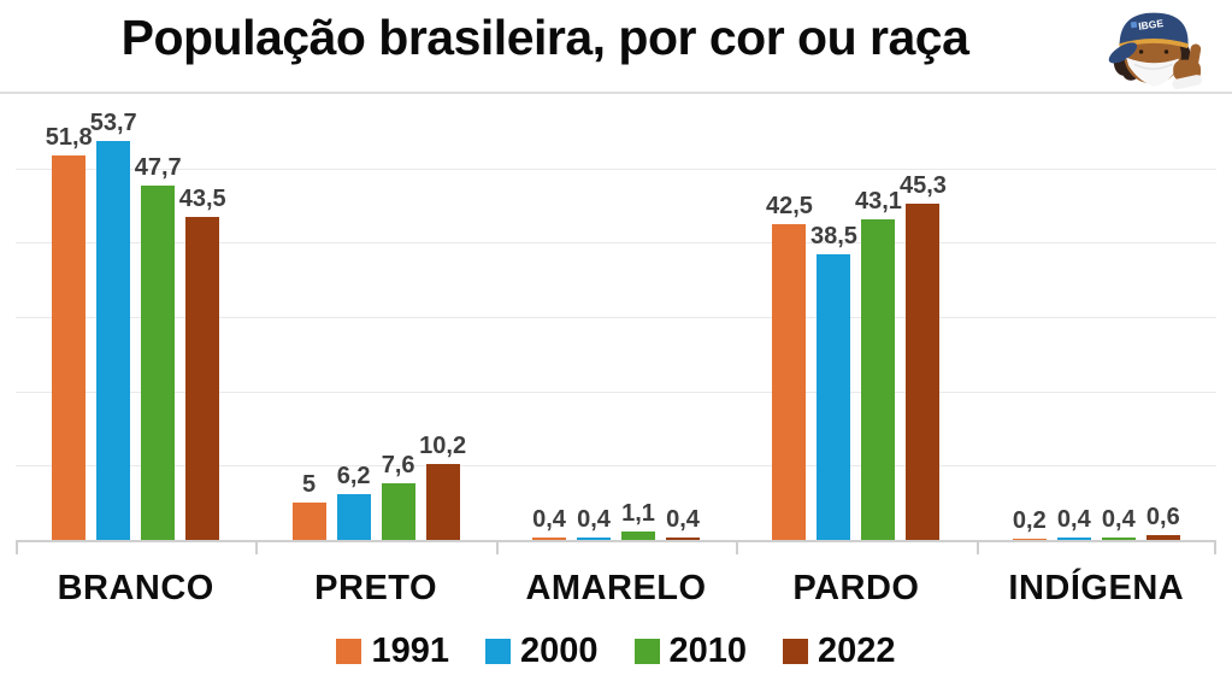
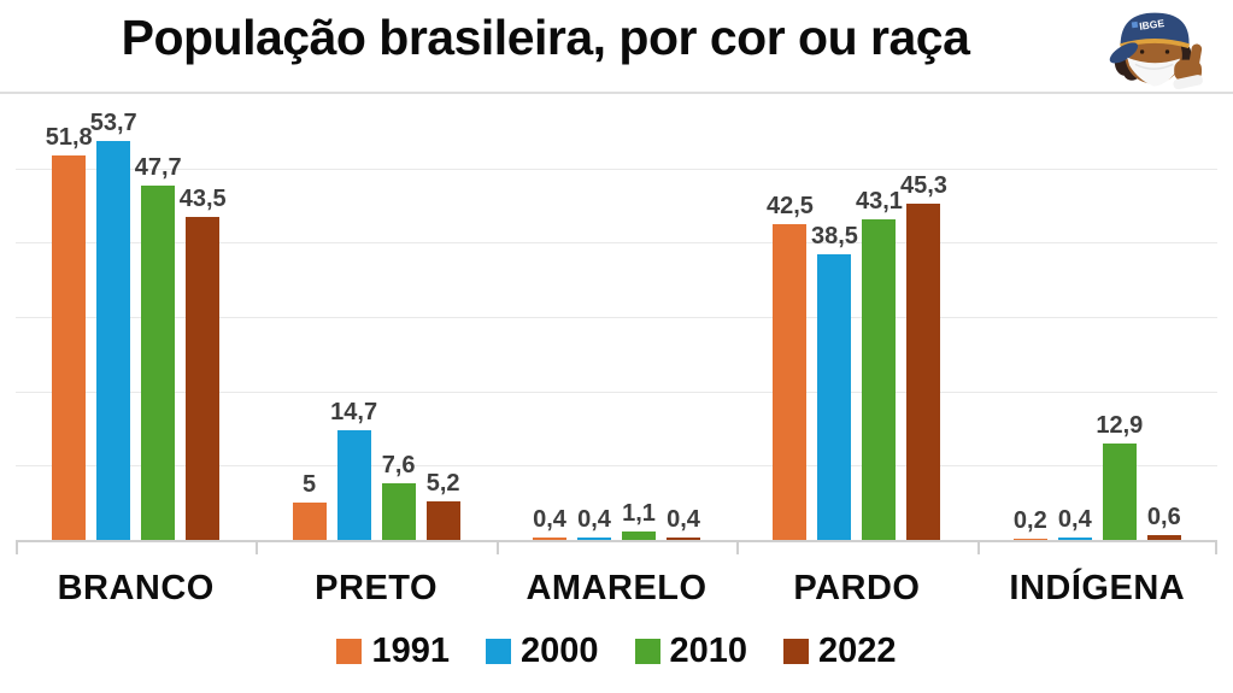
2000/PRETO: 6,2 -> 14,7
2022/PRETO: 10,2 -> 5,2
2010/INDÍGENA: 0,4 -> 12,9
